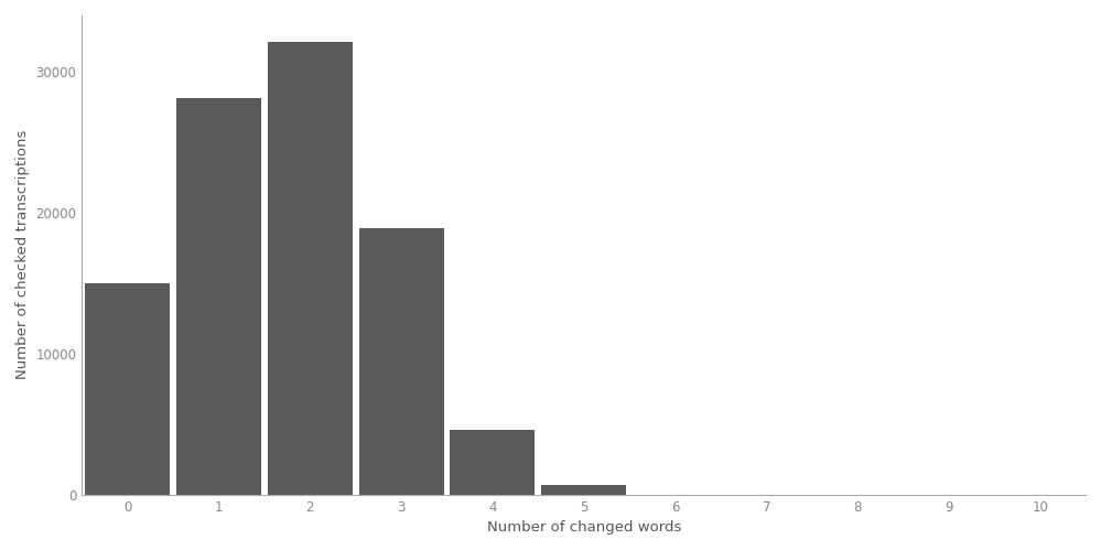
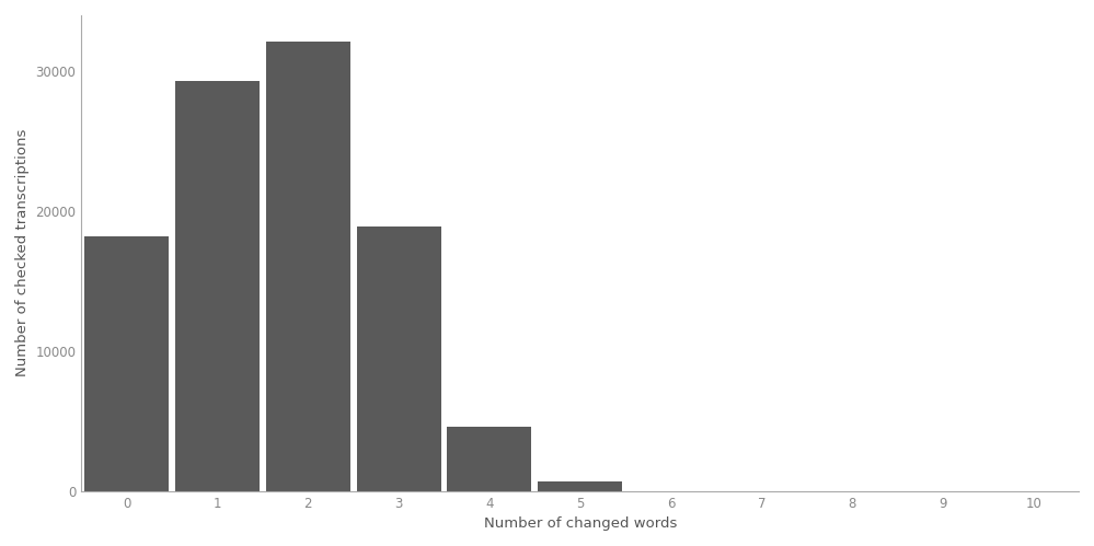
0: 15000 -> 18200
1: 28100 -> 29300
